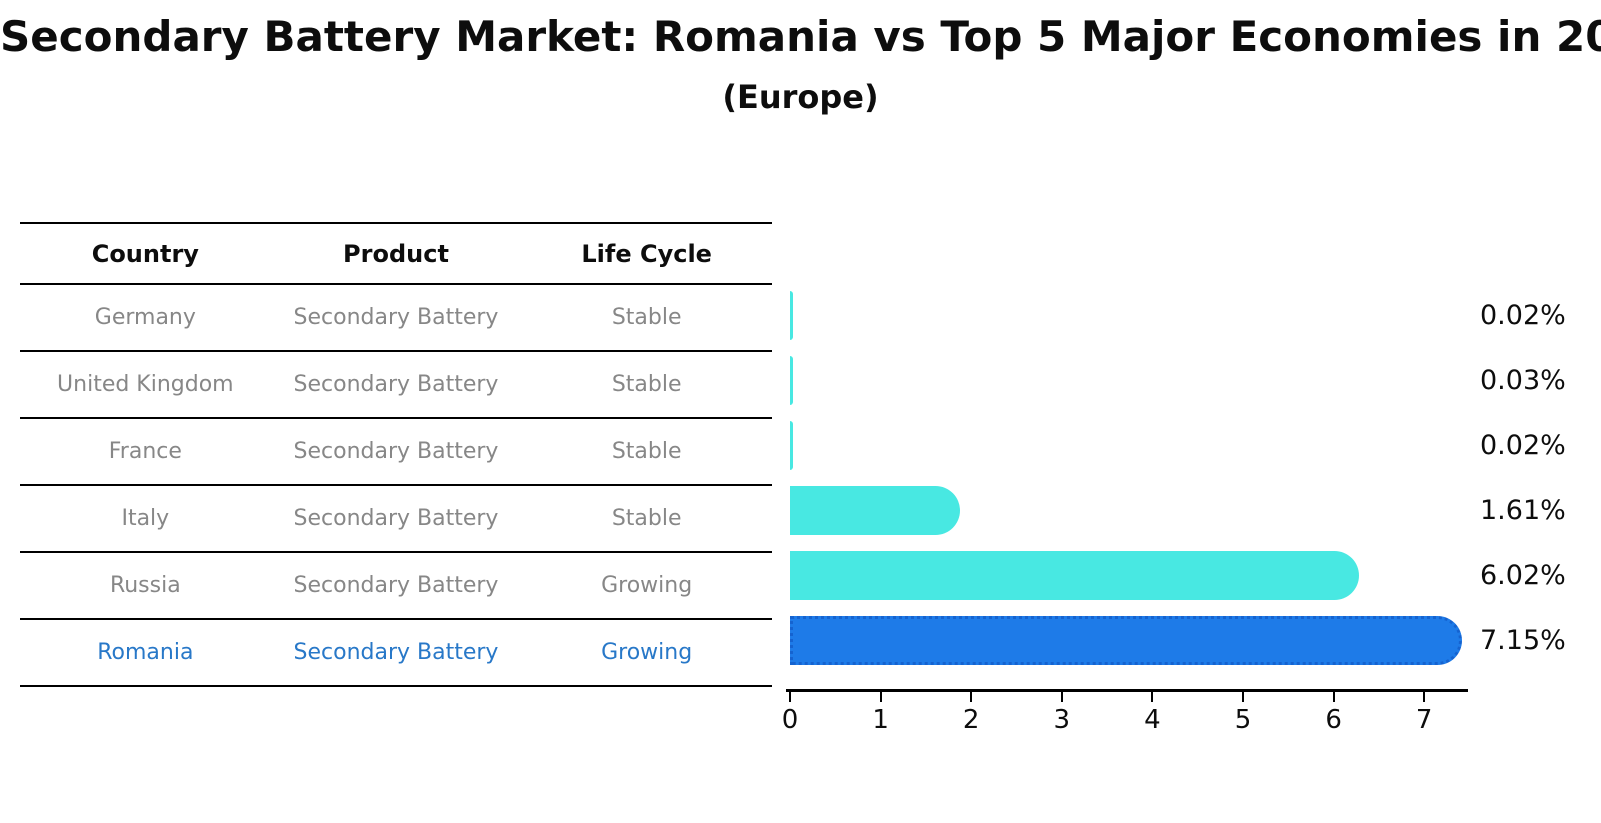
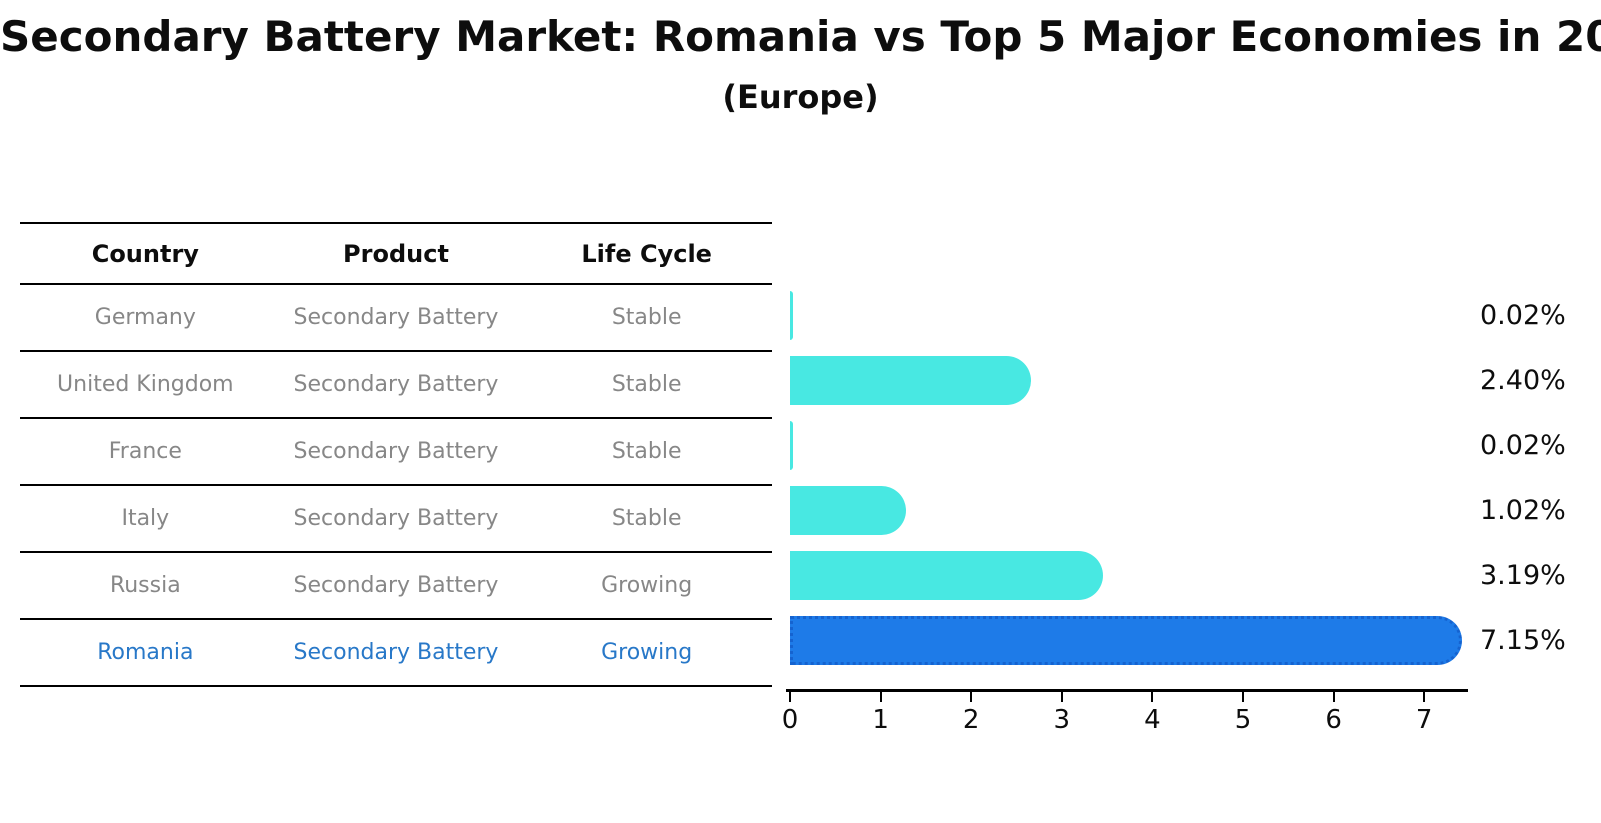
United Kingdom: 0.03% -> 2.40%
Italy: 1.61% -> 1.02%
Russia: 6.02% -> 3.19%
